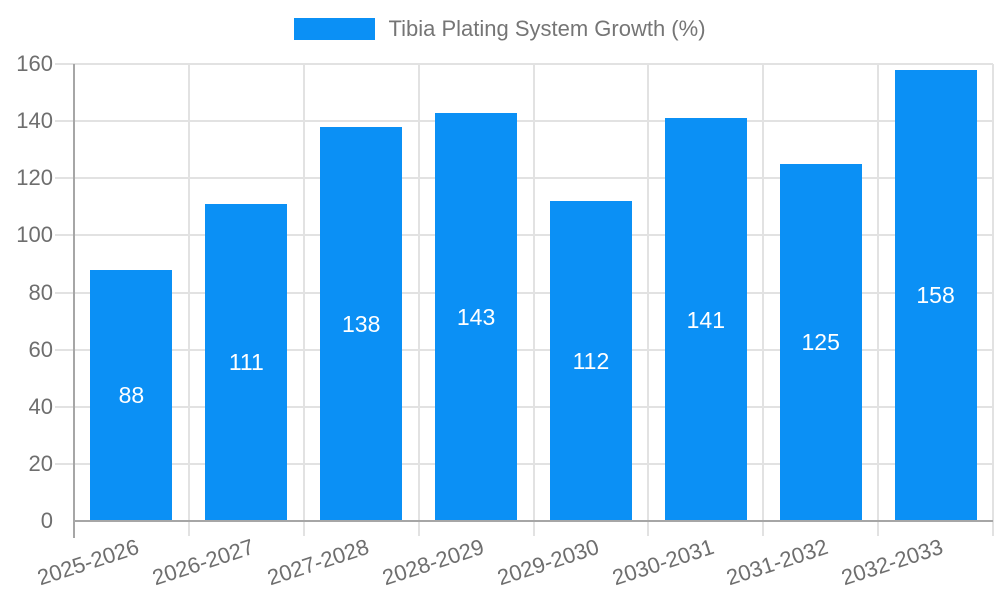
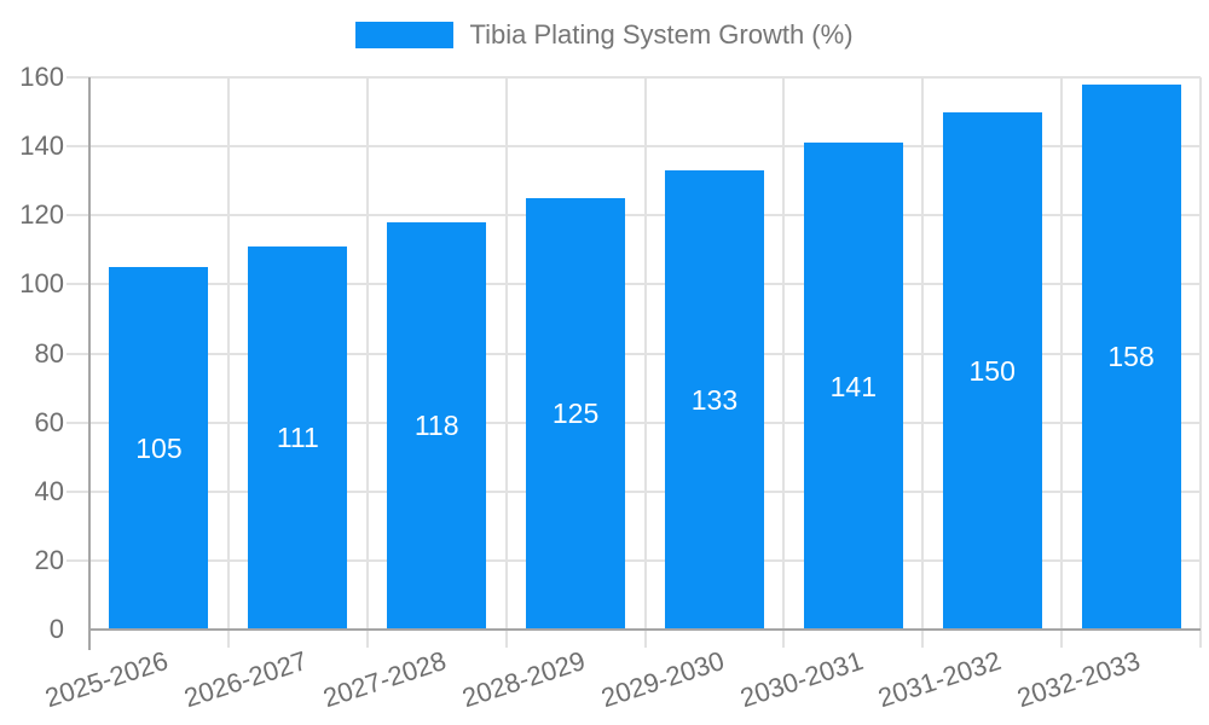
2025-2026: 88 -> 105
2027-2028: 138 -> 118
2028-2029: 143 -> 125
2029-2030: 112 -> 133
2031-2032: 125 -> 150
